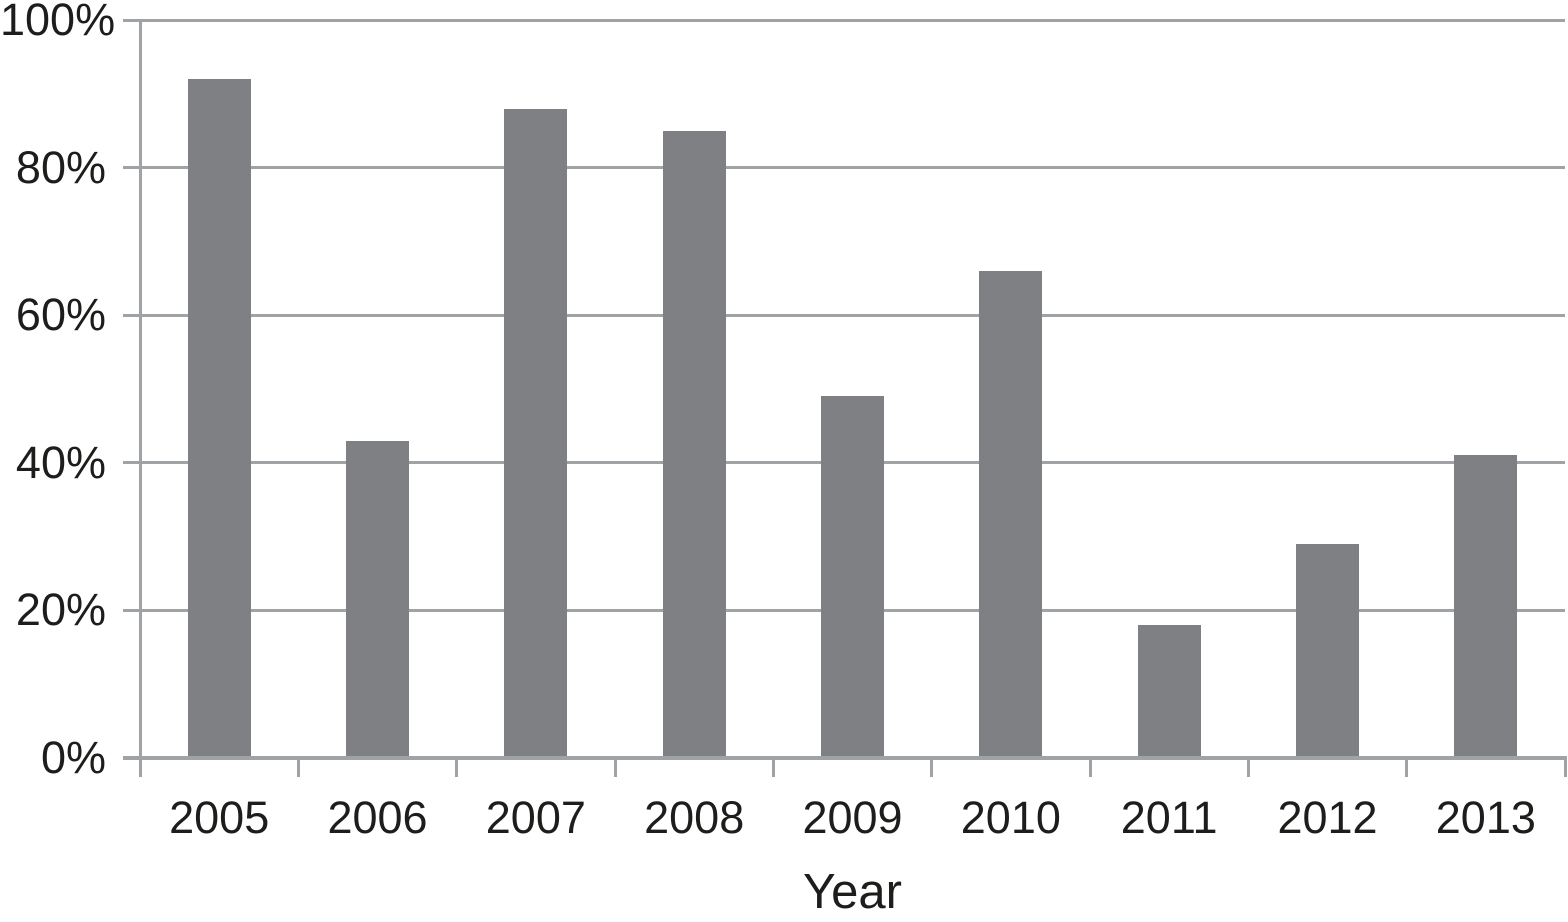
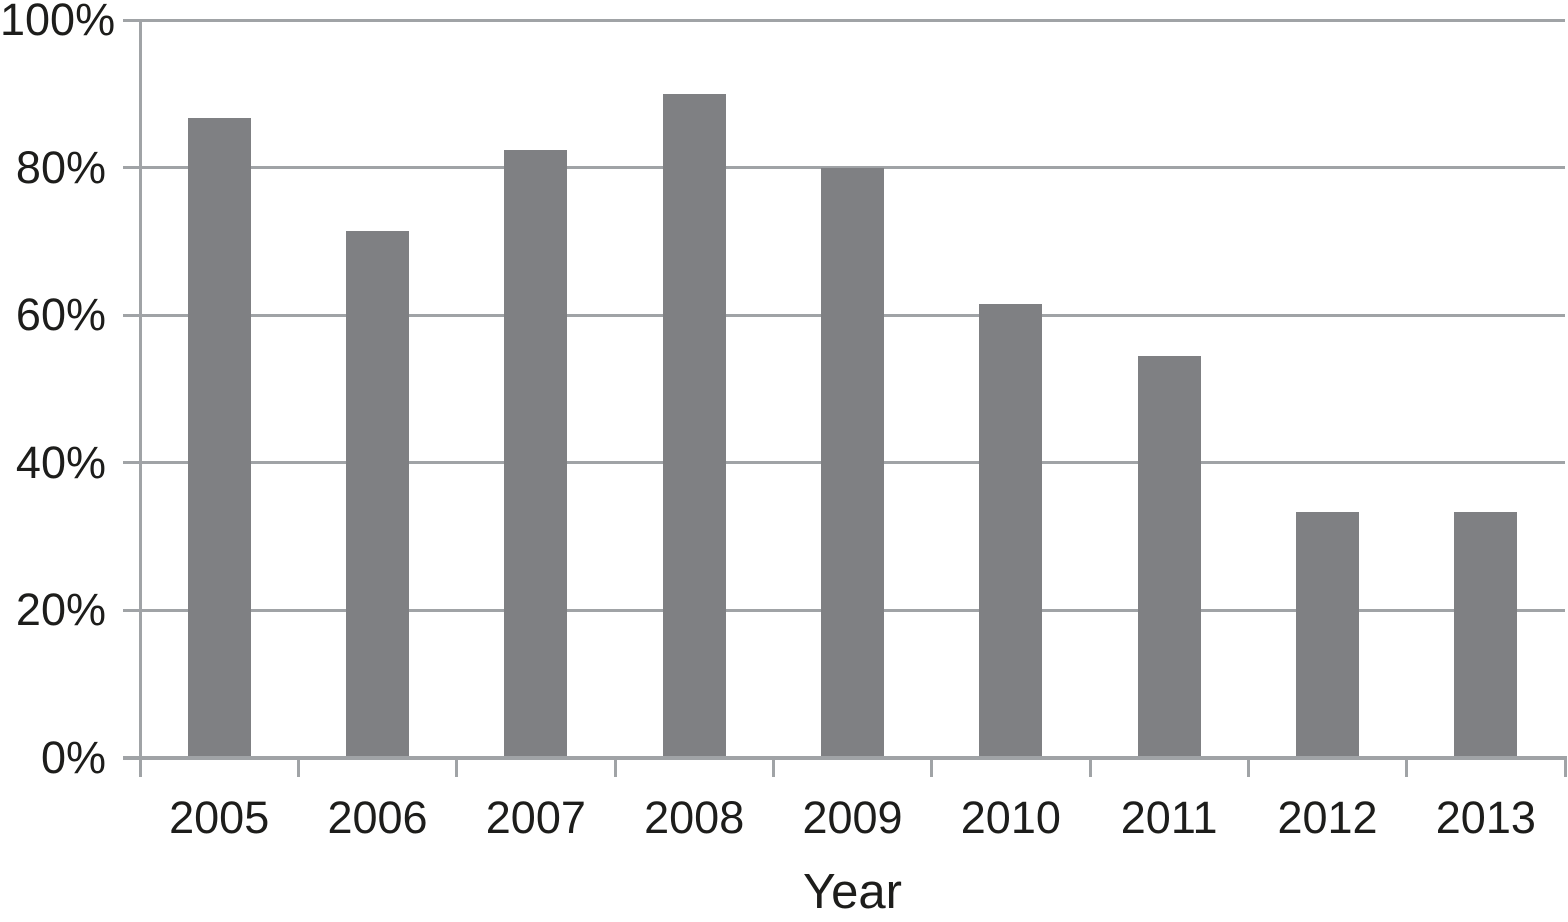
2005: 92% -> 87%
2006: 43% -> 71%
2007: 88% -> 82%
2008: 85% -> 90%
2009: 49% -> 80%
2010: 66% -> 62%
2011: 18% -> 54%
2012: 29% -> 33%
2013: 41% -> 33%
